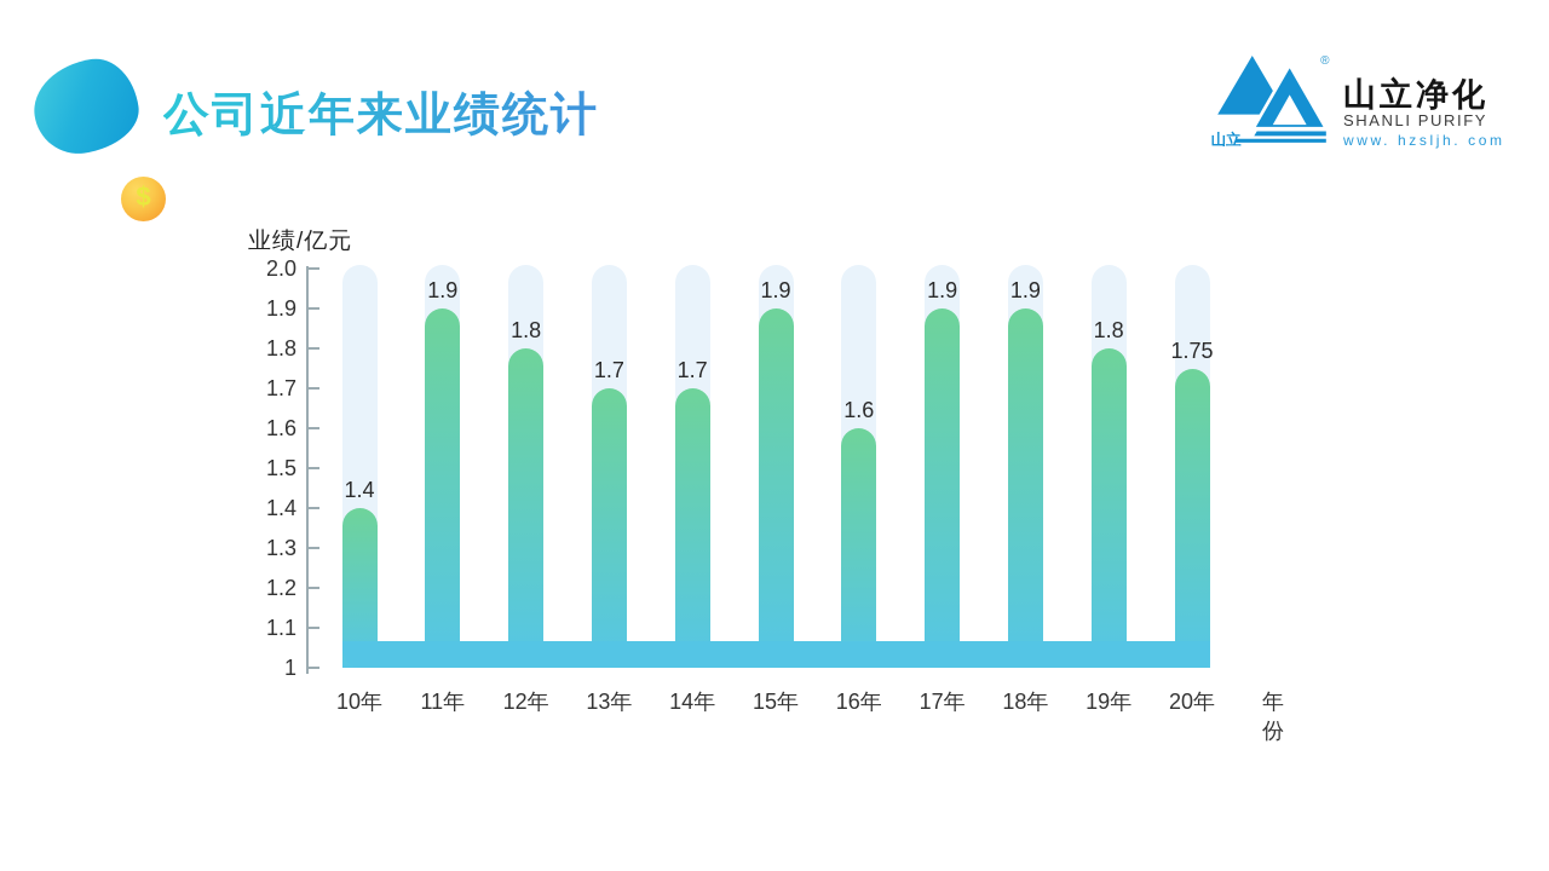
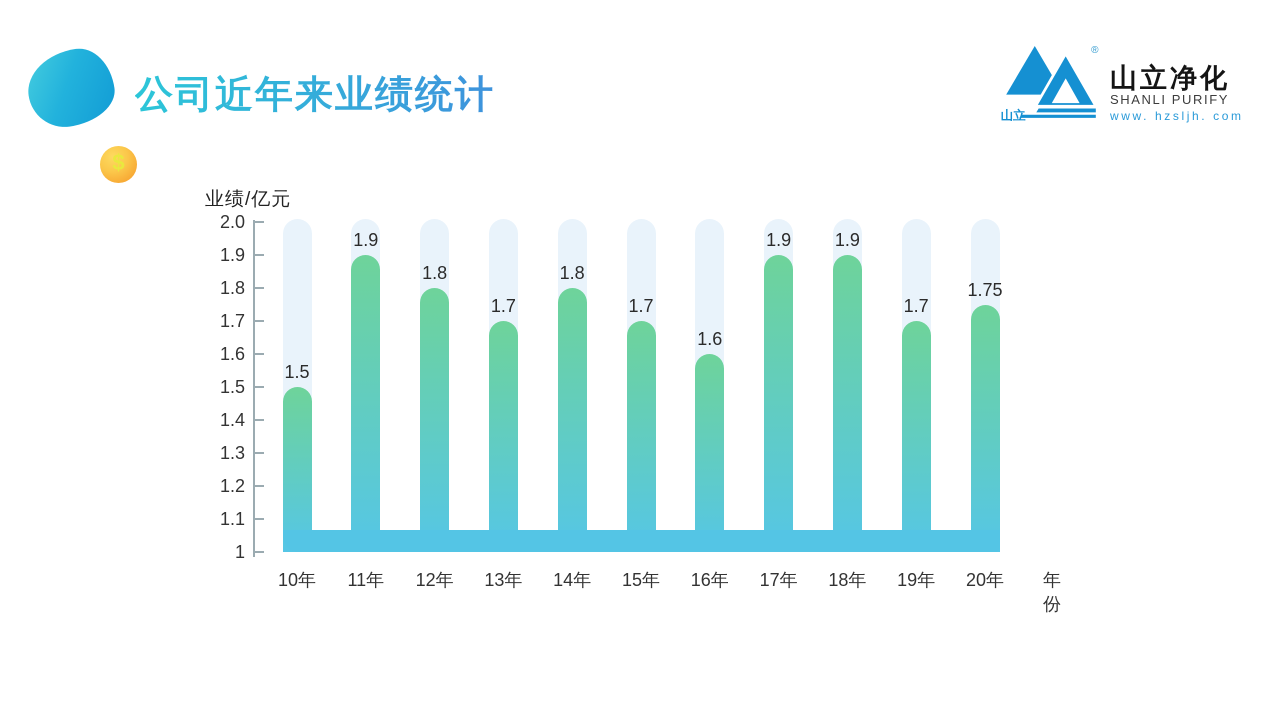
10年: 1.4 -> 1.5
14年: 1.7 -> 1.8
15年: 1.9 -> 1.7
19年: 1.8 -> 1.7
